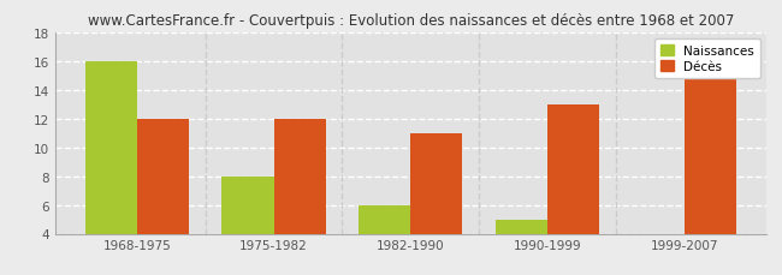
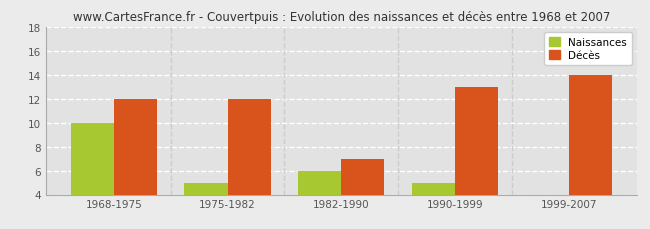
Naissances/1968-1975: 16 -> 10
Naissances/1975-1982: 8 -> 5
Décès/1982-1990: 11 -> 7
Décès/1999-2007: 15 -> 14
